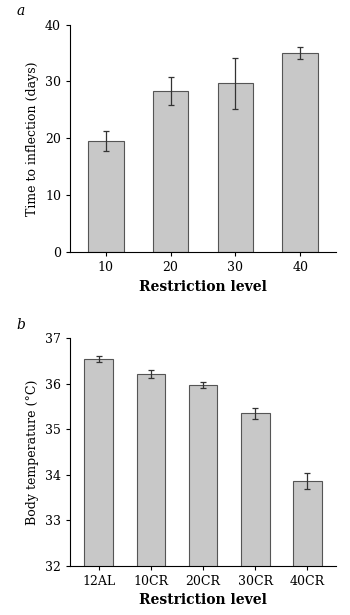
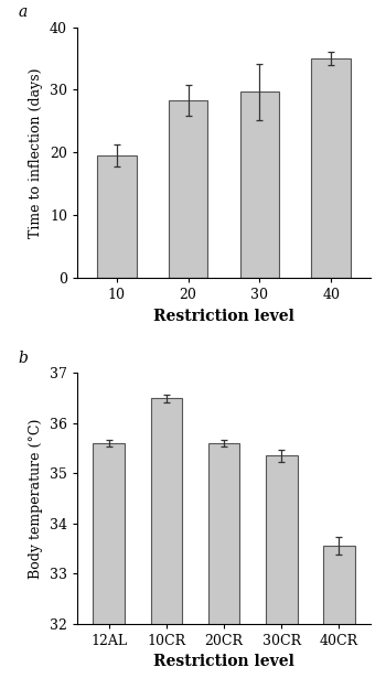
12AL: 36.55 -> 35.60
10CR: 36.22 -> 36.50
20CR: 35.98 -> 35.60
40CR: 33.87 -> 33.55
